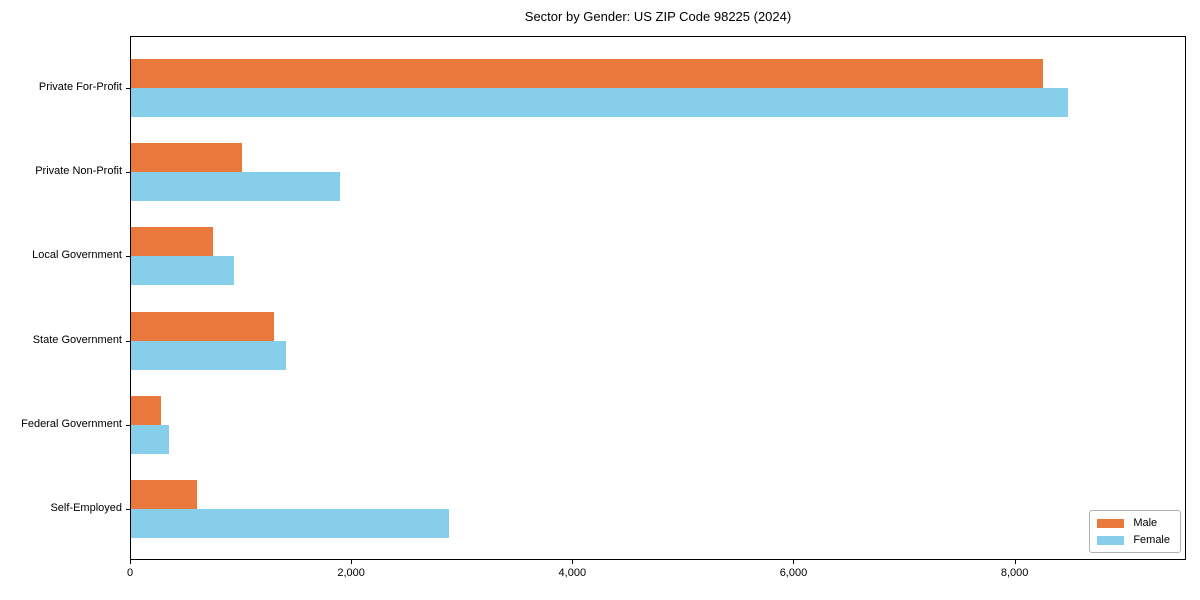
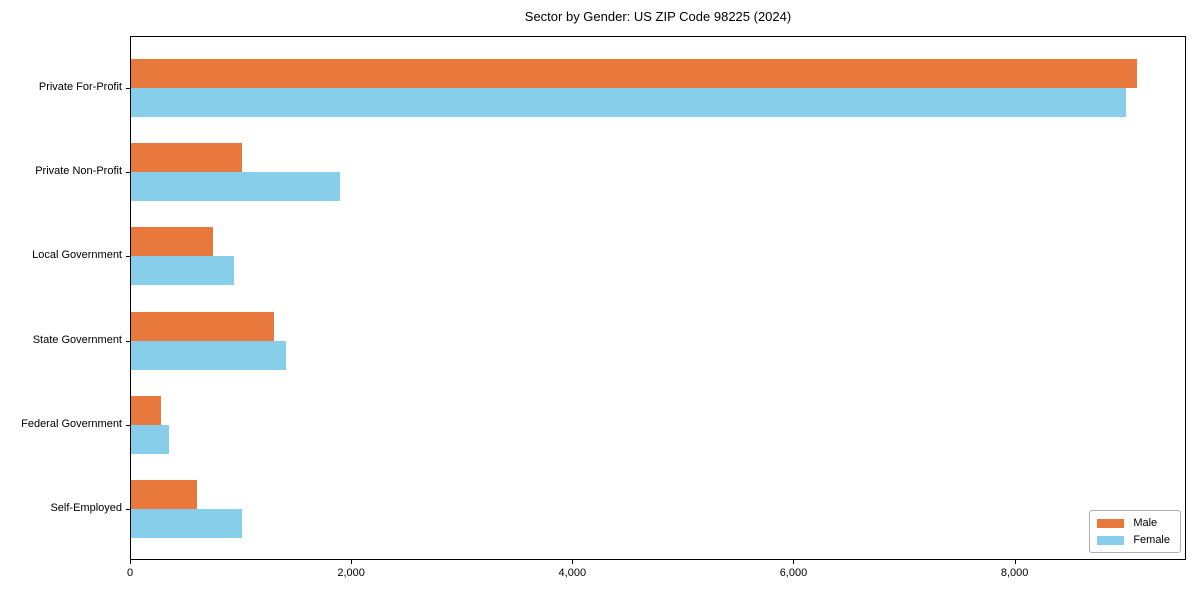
Male/Private For-Profit: 8250 -> 9100
Female/Private For-Profit: 8470 -> 9000
Female/Self-Employed: 2880 -> 1000
